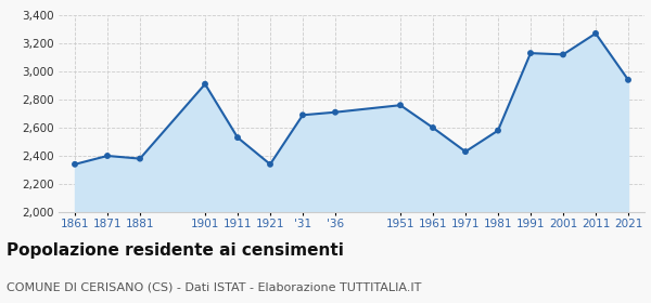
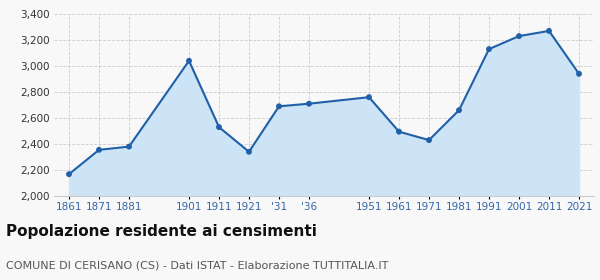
1861: 2,340 -> 2,170
1871: 2,400 -> 2,360
1901: 2,910 -> 3,040
1961: 2,600 -> 2,500
1981: 2,580 -> 2,660
2001: 3,120 -> 3,230
